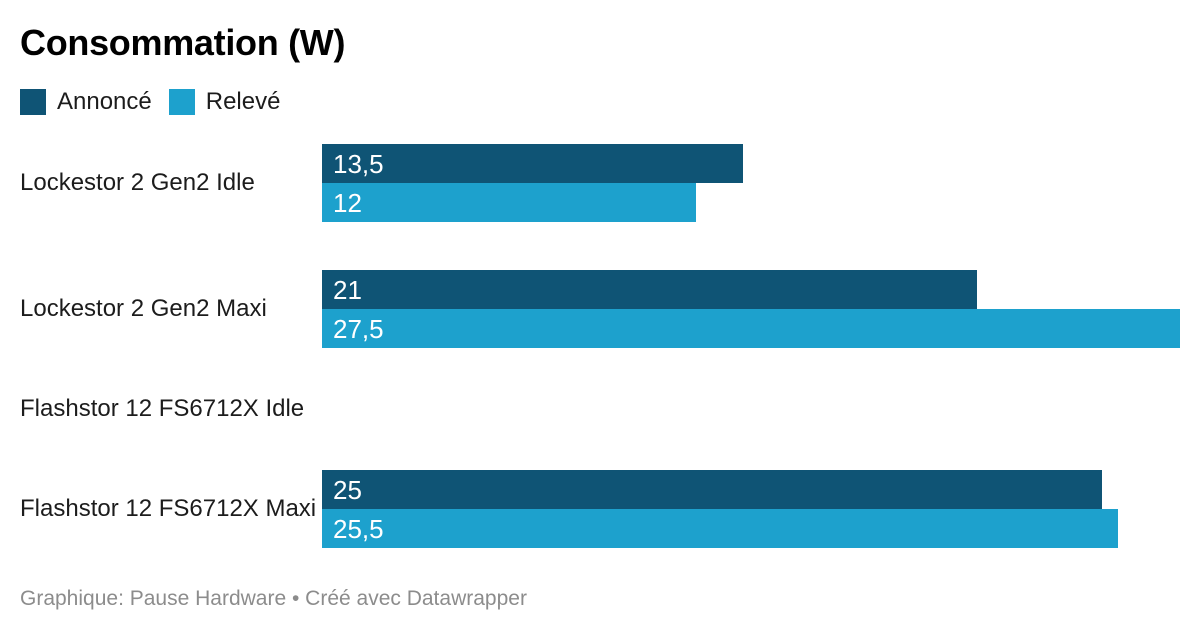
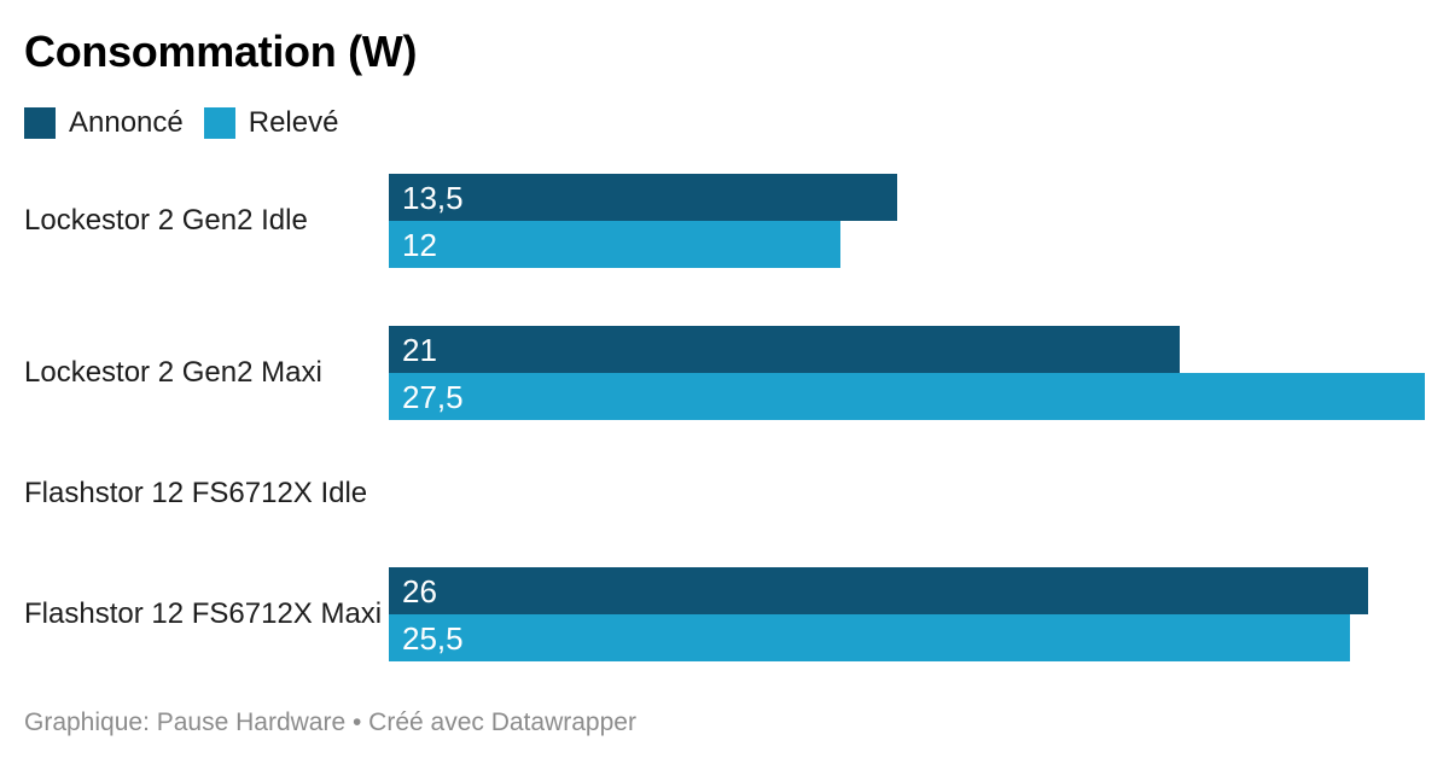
Annoncé/Flashstor 12 FS6712X Maxi: 25 -> 26
